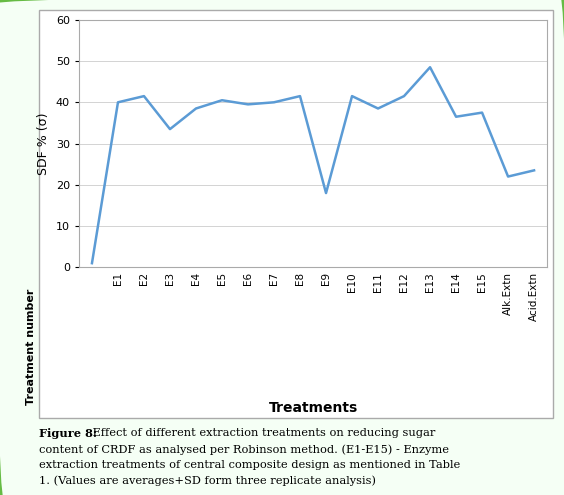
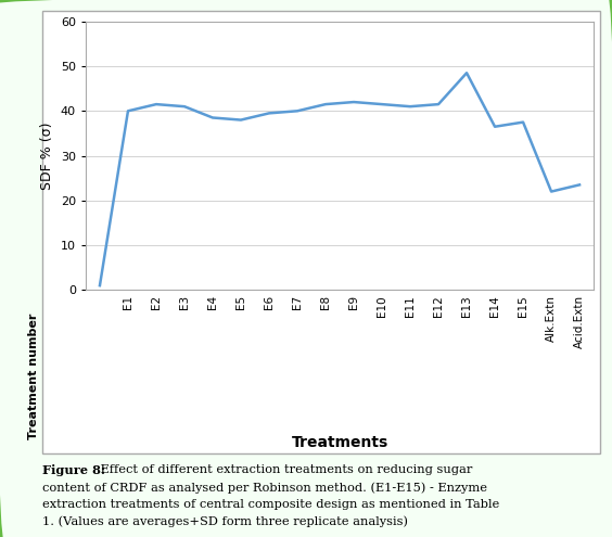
E3: 33.5 -> 41.0
E5: 40.5 -> 38.0
E9: 18.0 -> 42.0
E11: 38.5 -> 41.0
